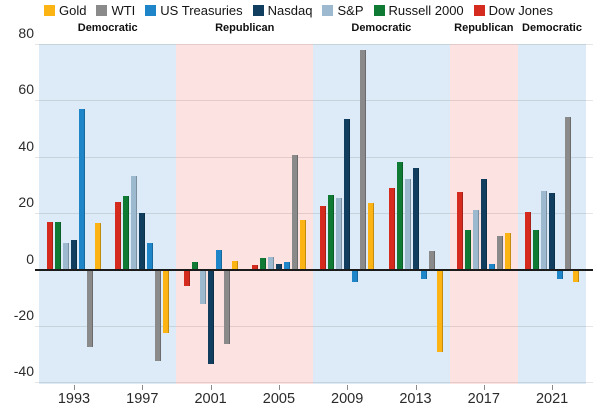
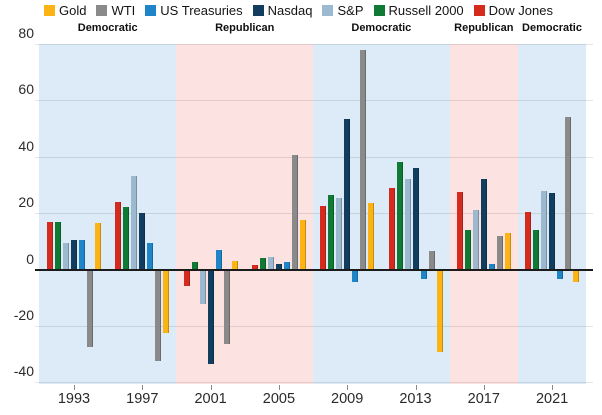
US Treasuries/1993: 57 -> 10
Russell 2000/1997: 26 -> 22
